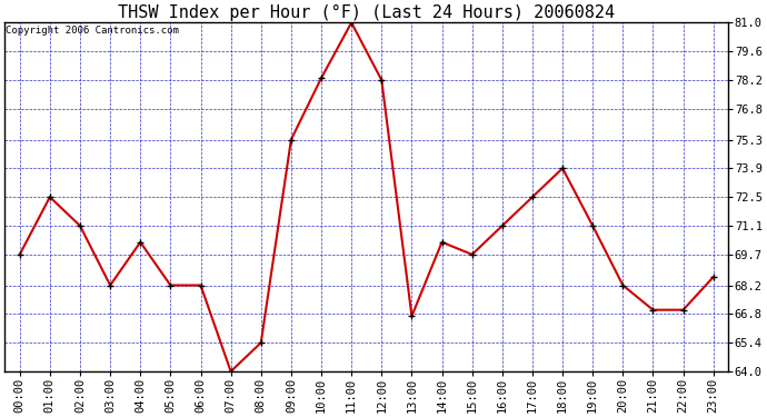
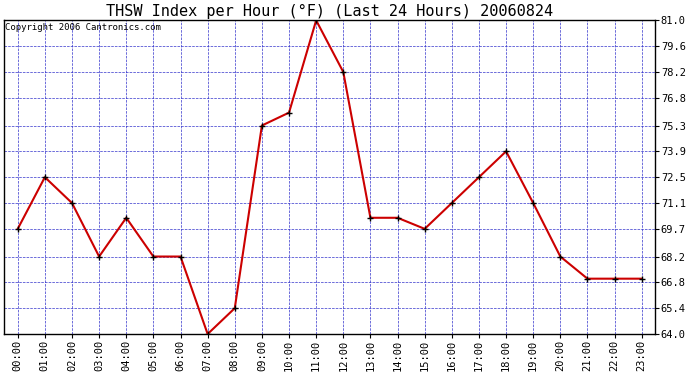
10:00: 78.3 -> 76.0
13:00: 66.7 -> 70.3
23:00: 68.6 -> 67.0
